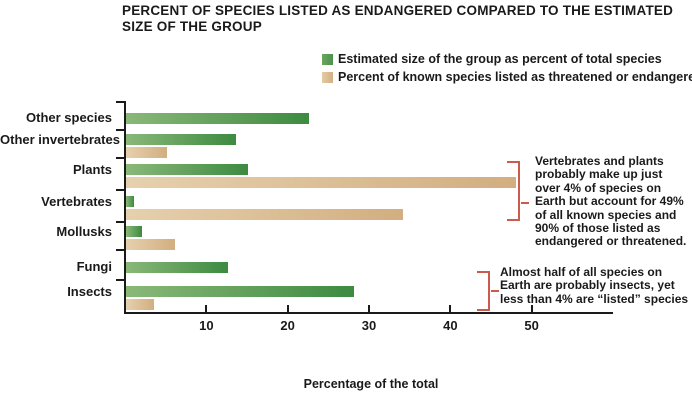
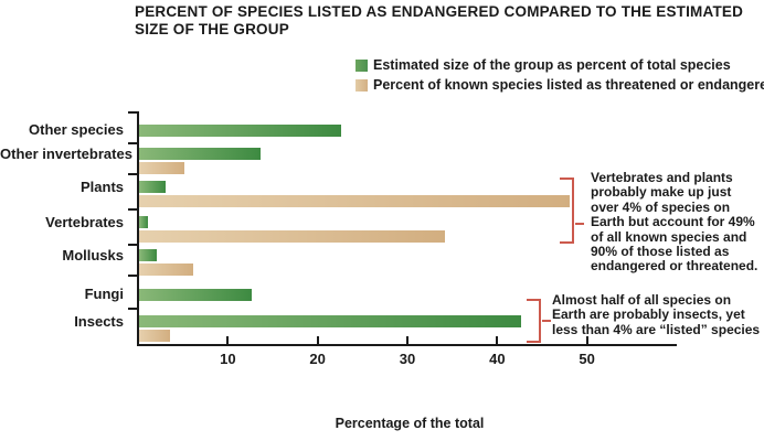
Estimated size of the group as percent of total species/Plants: 15 -> 3
Estimated size of the group as percent of total species/Insects: 28 -> 42
